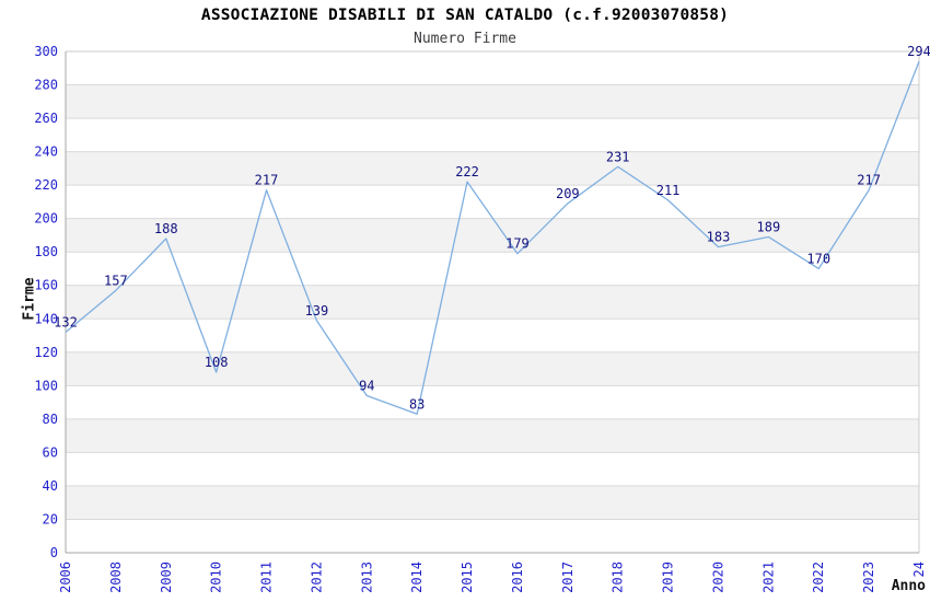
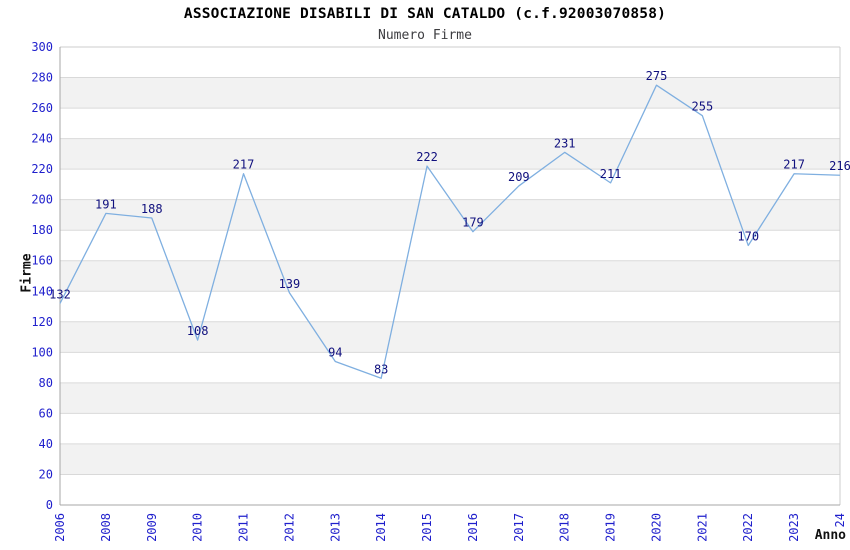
2008: 157 -> 191
2020: 183 -> 275
2021: 189 -> 255
2024: 294 -> 216
